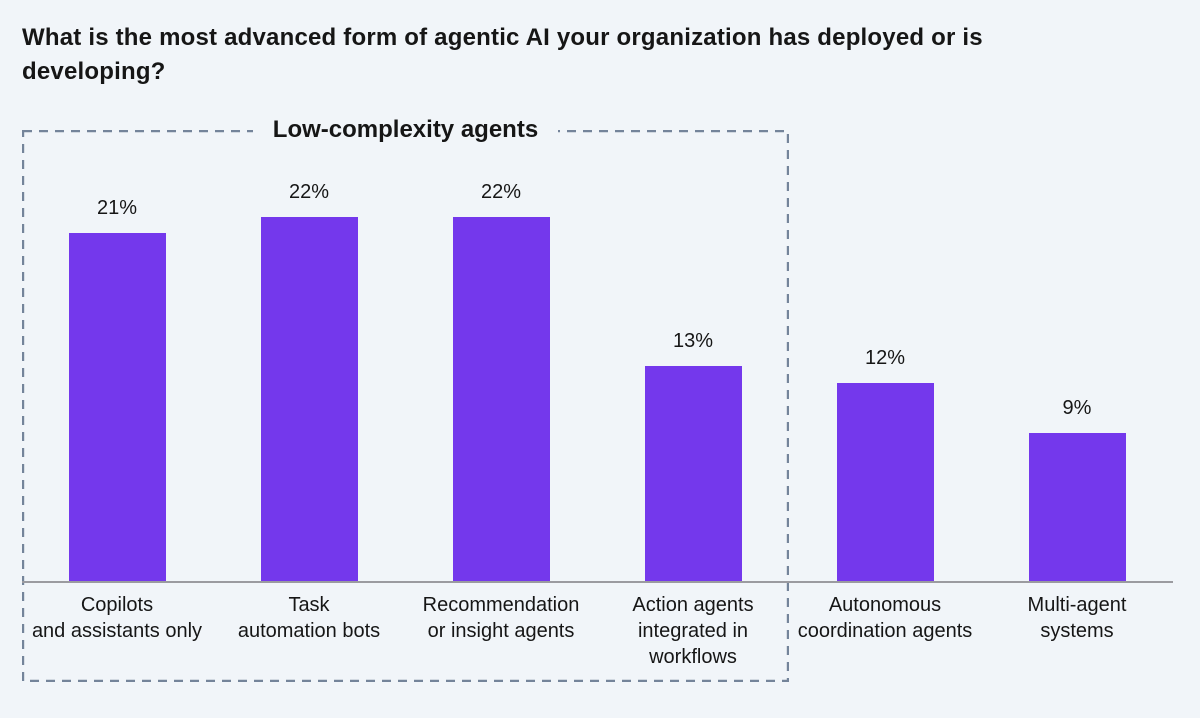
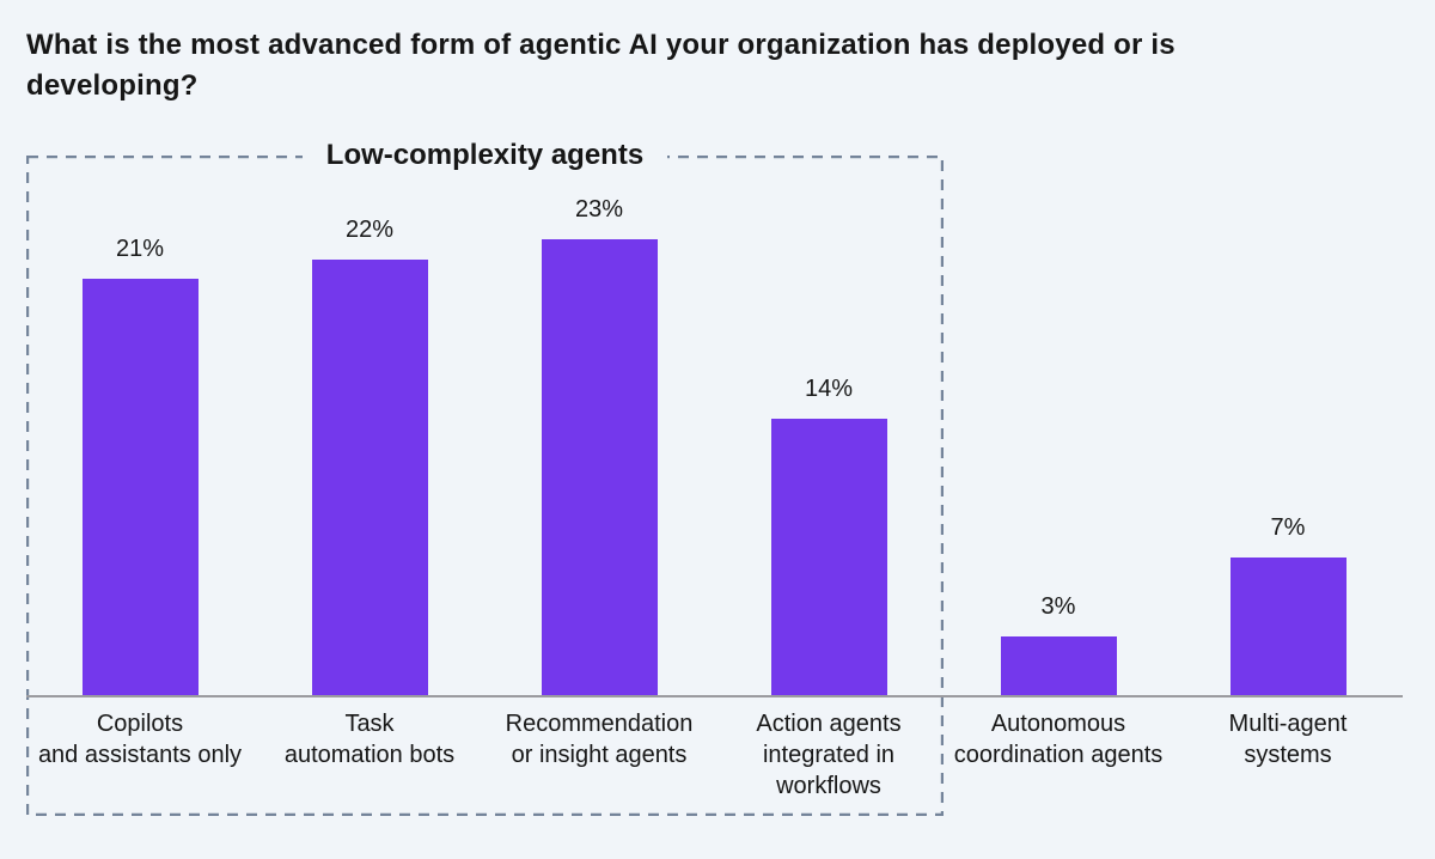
Recommendation or insight agents: 22% -> 23%
Action agents integrated in workflows: 13% -> 14%
Autonomous coordination agents: 12% -> 3%
Multi-agent systems: 9% -> 7%
